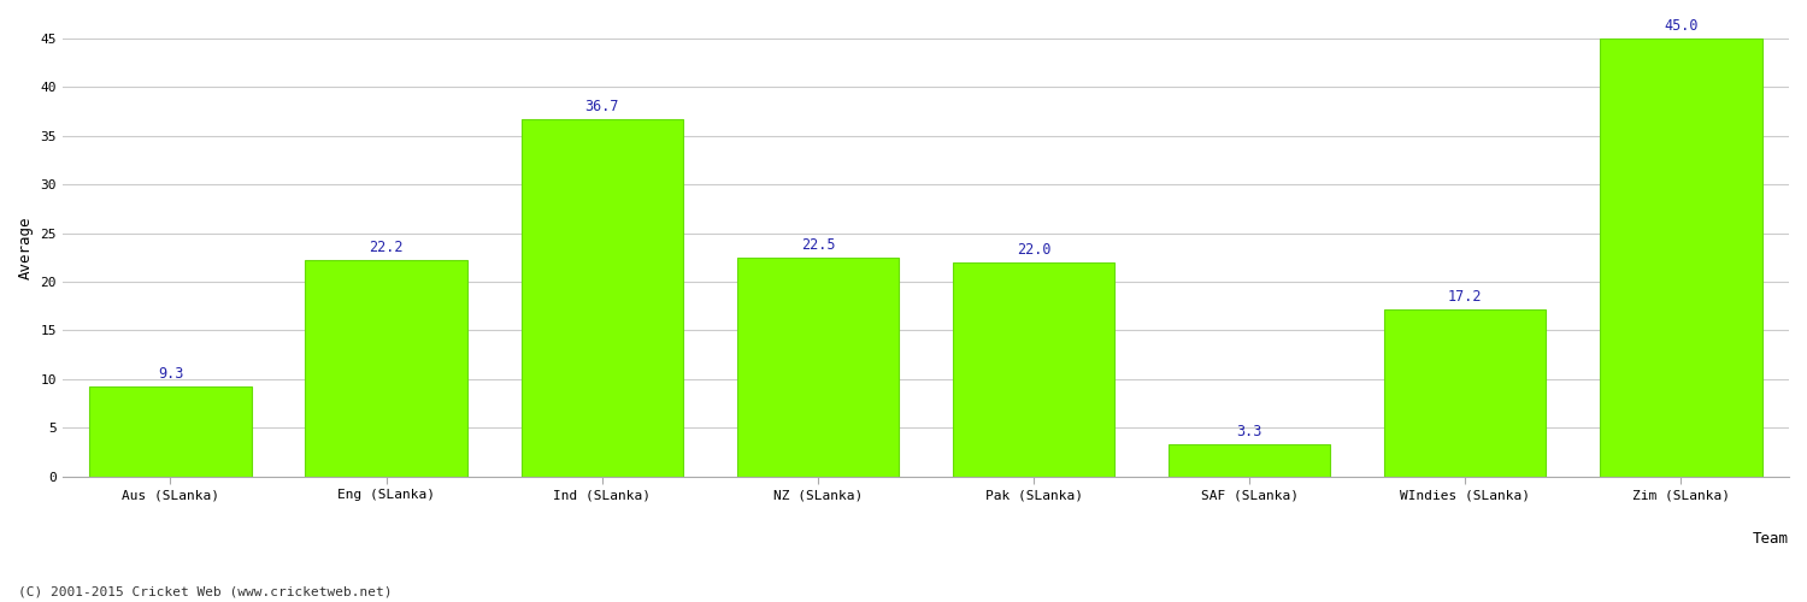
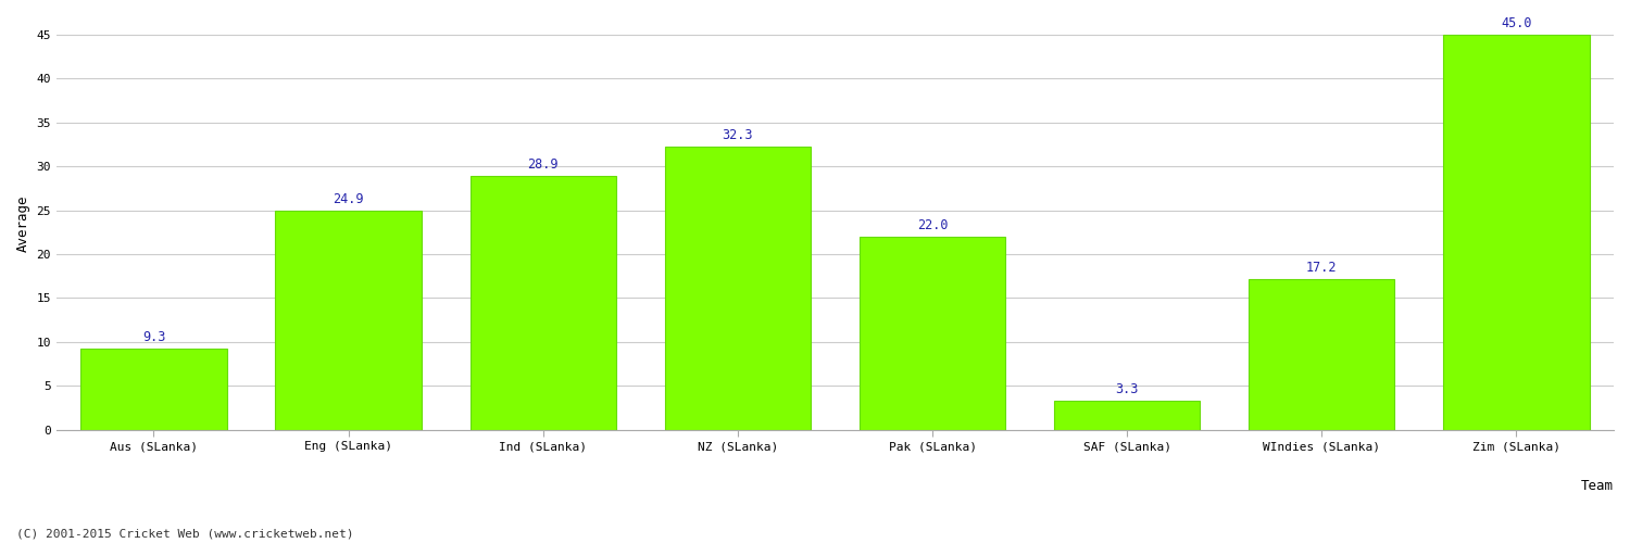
Eng (SLanka): 22.2 -> 24.9
Ind (SLanka): 36.7 -> 28.9
NZ (SLanka): 22.5 -> 32.3
